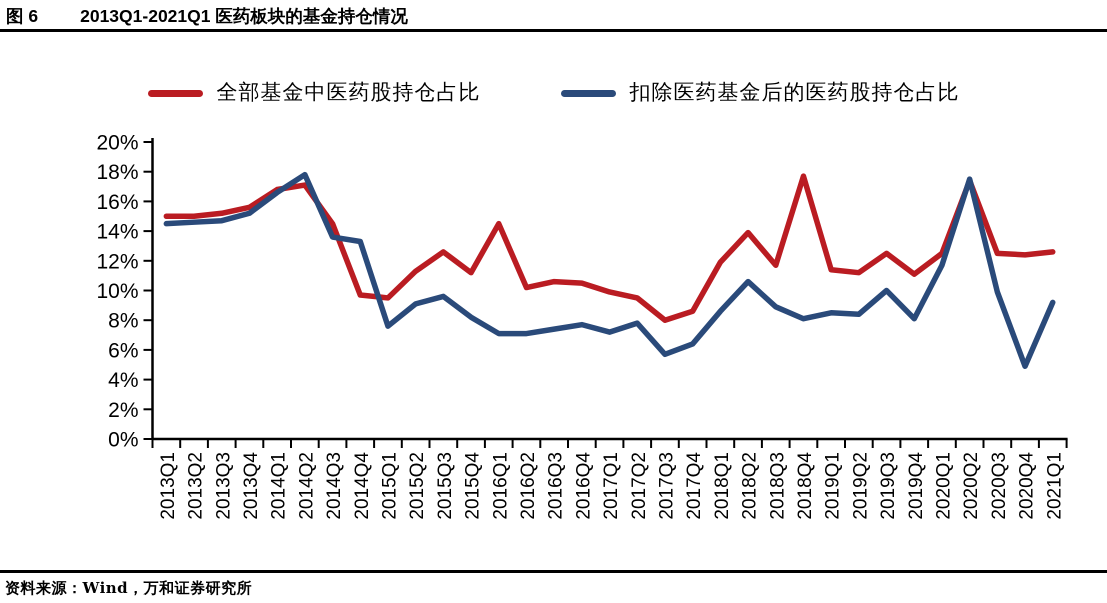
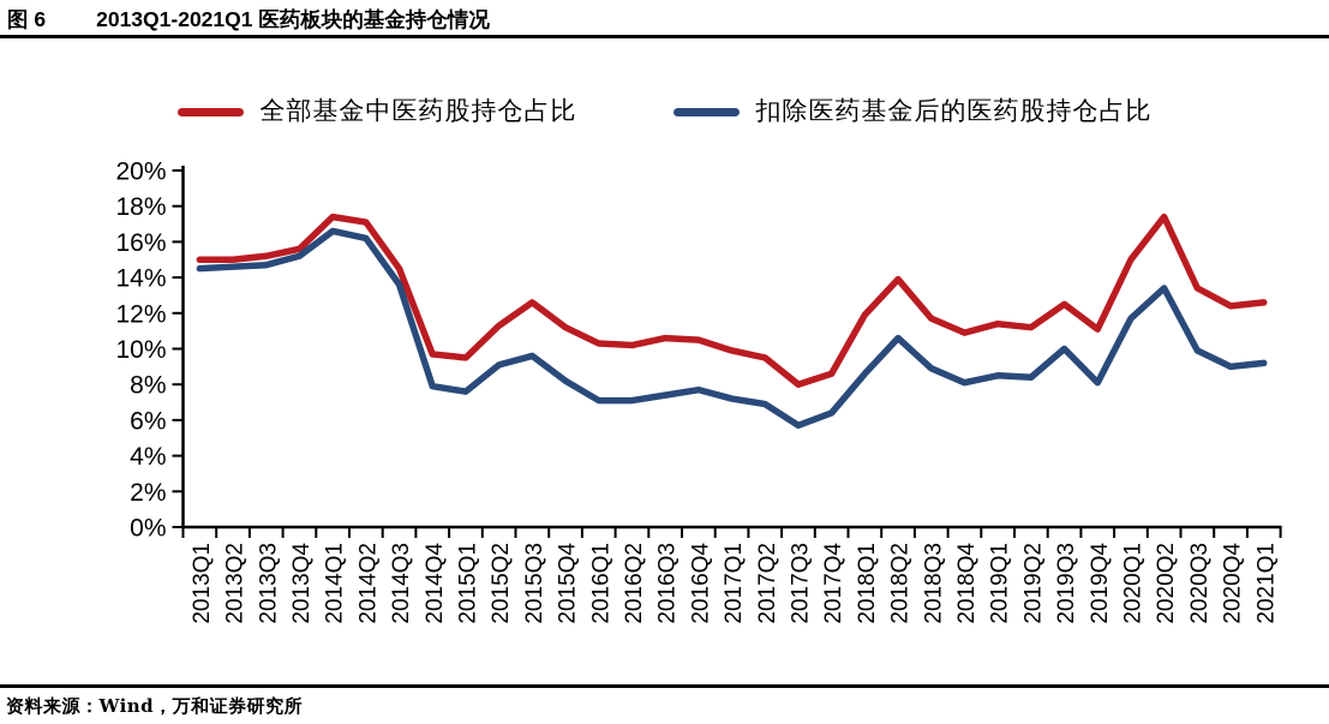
全部基金中医药股持仓占比/2014Q1: 16.8% -> 17.4%
扣除医药基金后的医药股持仓占比/2014Q2: 17.8% -> 16.2%
扣除医药基金后的医药股持仓占比/2014Q4: 13.3% -> 7.9%
全部基金中医药股持仓占比/2016Q1: 14.5% -> 10.3%
扣除医药基金后的医药股持仓占比/2017Q2: 7.8% -> 6.9%
全部基金中医药股持仓占比/2018Q4: 17.7% -> 10.9%
全部基金中医药股持仓占比/2020Q1: 12.5% -> 15.0%
扣除医药基金后的医药股持仓占比/2020Q2: 17.5% -> 13.4%
全部基金中医药股持仓占比/2020Q3: 12.5% -> 13.4%
扣除医药基金后的医药股持仓占比/2020Q4: 4.9% -> 9.0%
